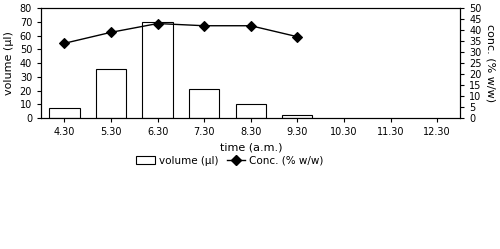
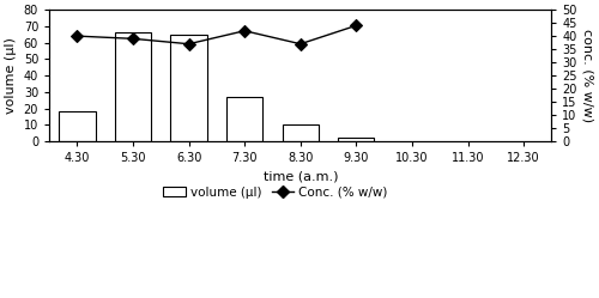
volume (µl)/4.30: 7 -> 18
Conc. (% w/w)/4.30: 34 -> 40
volume (µl)/5.30: 36 -> 66
volume (µl)/6.30: 70 -> 65
Conc. (% w/w)/6.30: 43 -> 37
volume (µl)/7.30: 21 -> 27
Conc. (% w/w)/8.30: 42 -> 37
Conc. (% w/w)/9.30: 37 -> 44
